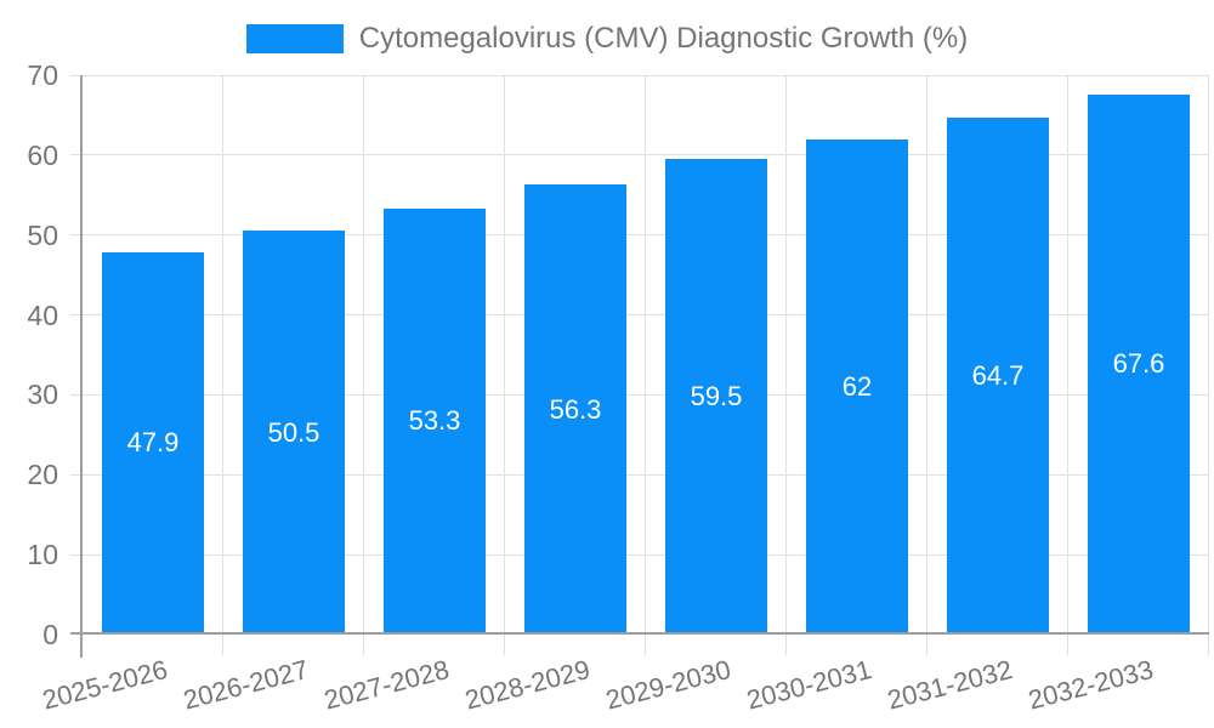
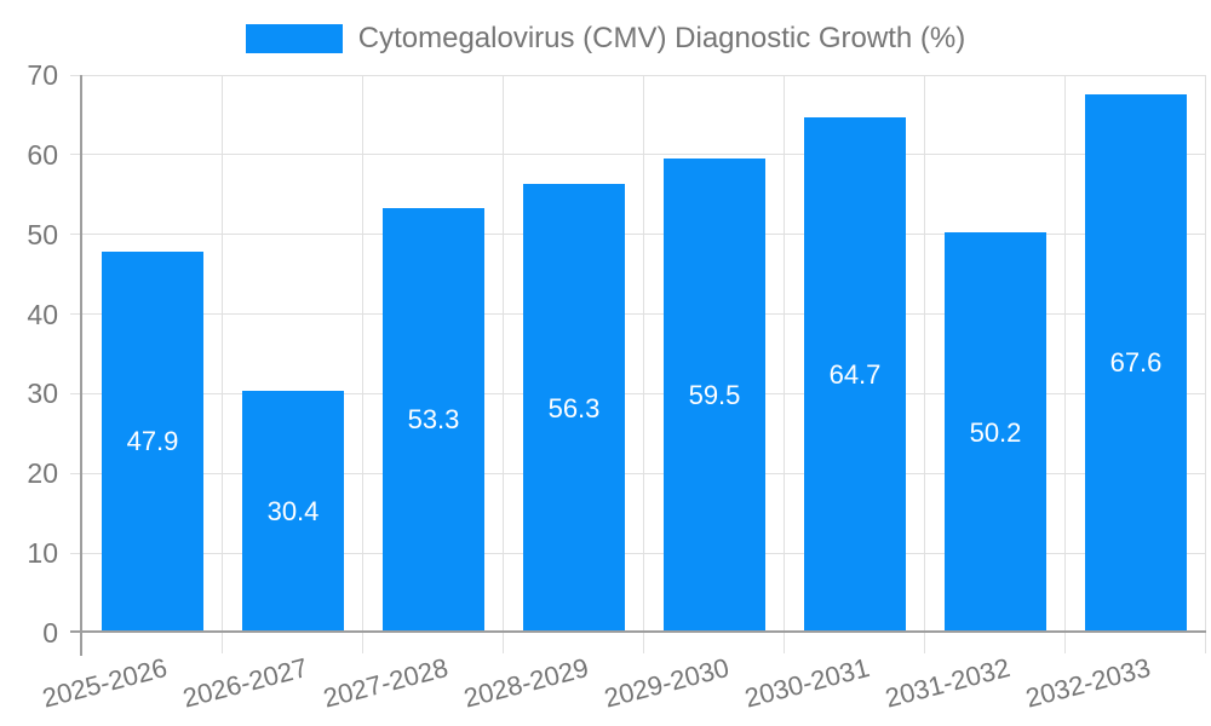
2026-2027: 50.5 -> 30.4
2030-2031: 62 -> 64.7
2031-2032: 64.7 -> 50.2
